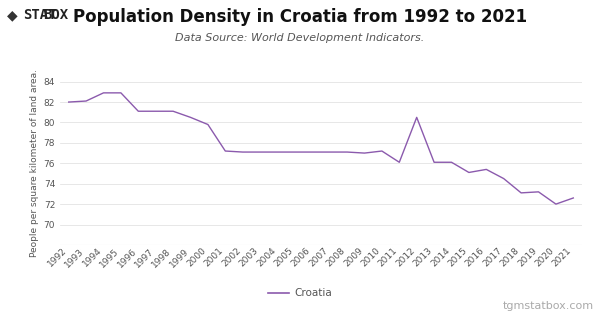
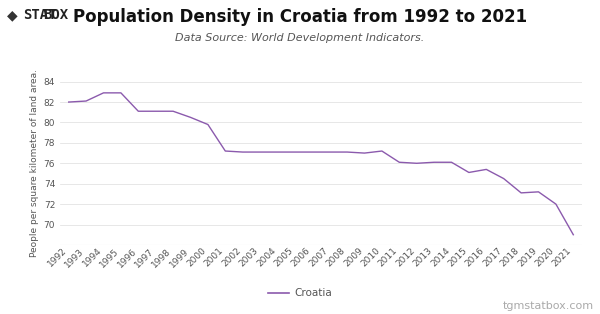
2012: 80.5 -> 76.0
2021: 72.6 -> 69.0
